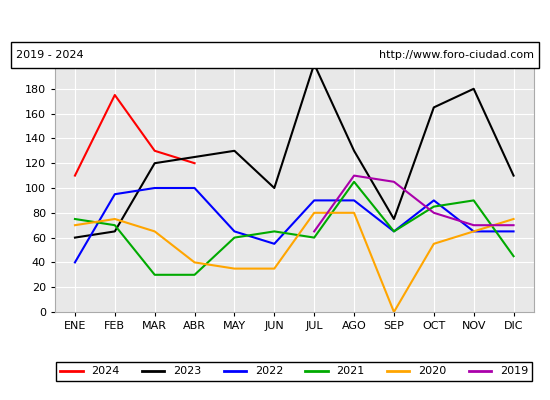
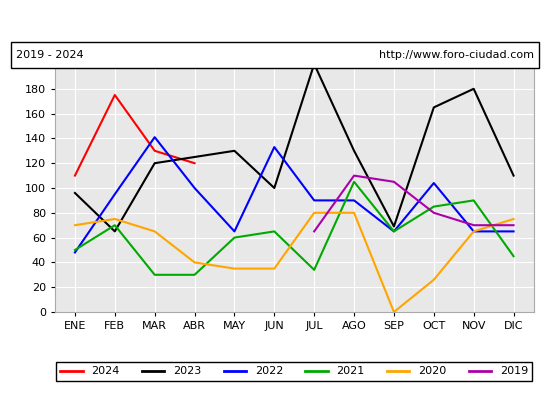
2023/ENE: 60 -> 96
2022/ENE: 40 -> 48
2021/ENE: 75 -> 50
2022/MAR: 100 -> 141
2022/JUN: 55 -> 133
2021/JUL: 60 -> 34
2023/SEP: 75 -> 69
2022/OCT: 90 -> 104
2020/OCT: 55 -> 26
